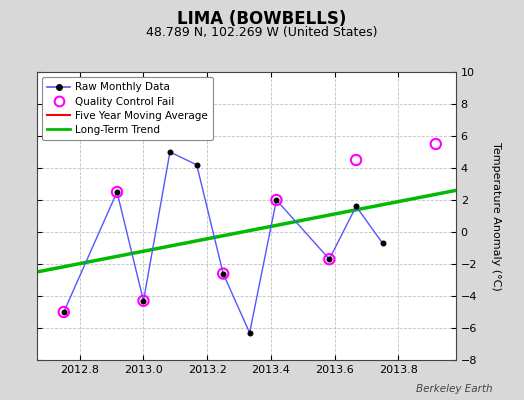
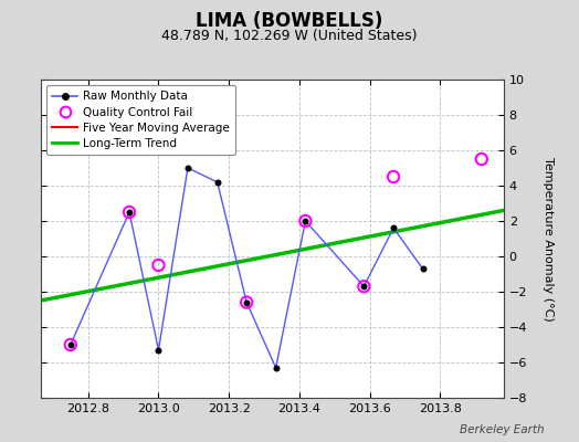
Raw Monthly Data/2013.0: -4.3 -> -5.3
Quality Control Fail/2013.0: -4.3 -> -0.5
